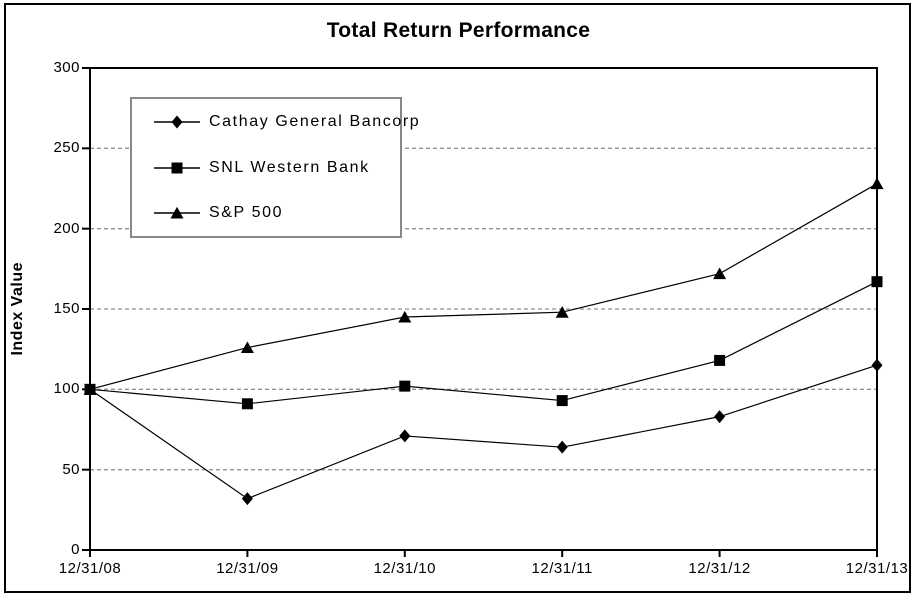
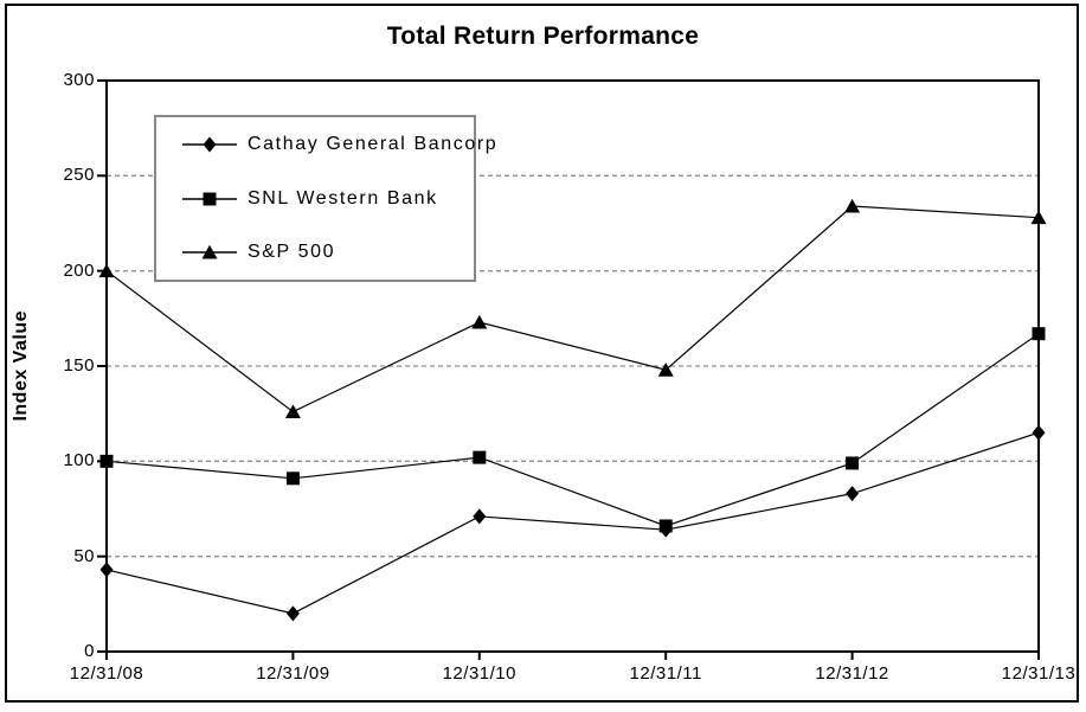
Cathay General Bancorp/12/31/08: 100 -> 43
S&P 500/12/31/08: 100 -> 200
Cathay General Bancorp/12/31/09: 32 -> 20
S&P 500/12/31/10: 145 -> 173
SNL Western Bank/12/31/11: 93 -> 66
SNL Western Bank/12/31/12: 118 -> 99
S&P 500/12/31/12: 172 -> 234
